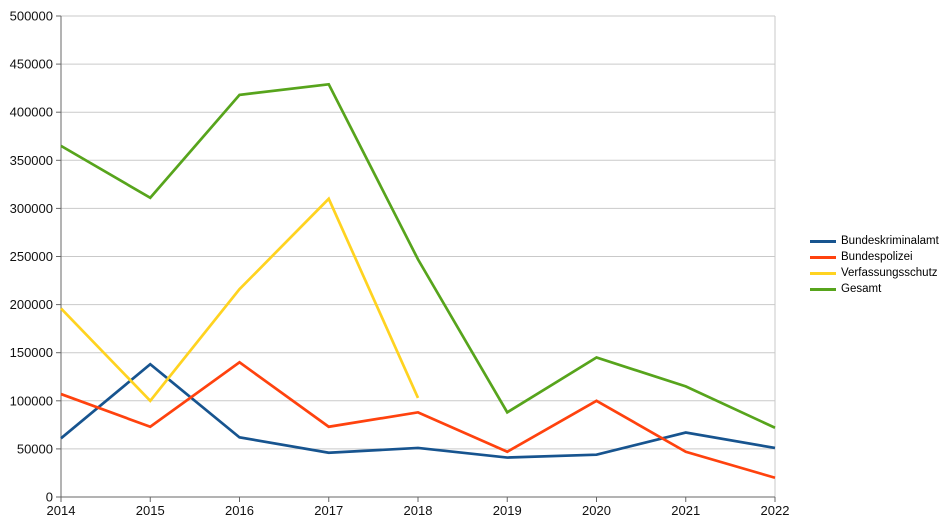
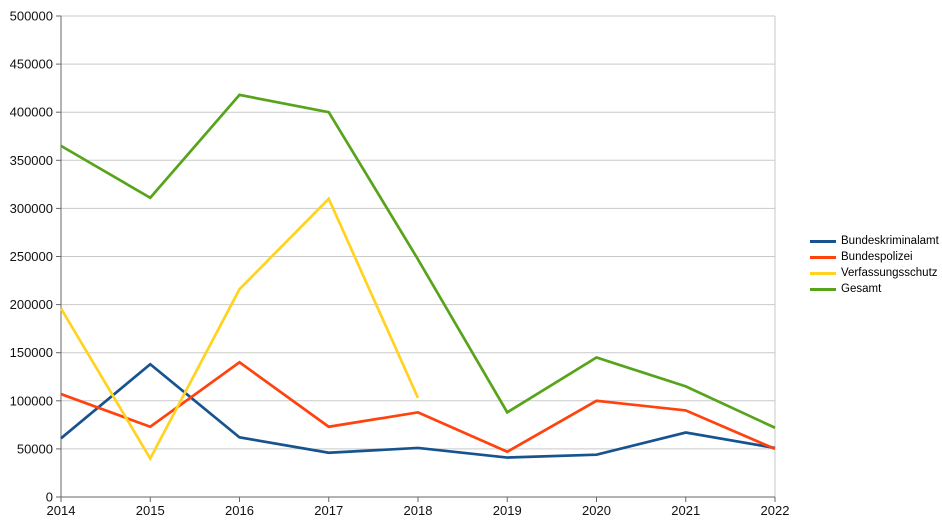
Verfassungsschutz/2015: 100000 -> 40000
Gesamt/2017: 430000 -> 400000
Bundespolizei/2021: 50000 -> 90000
Bundespolizei/2022: 20000 -> 50000
